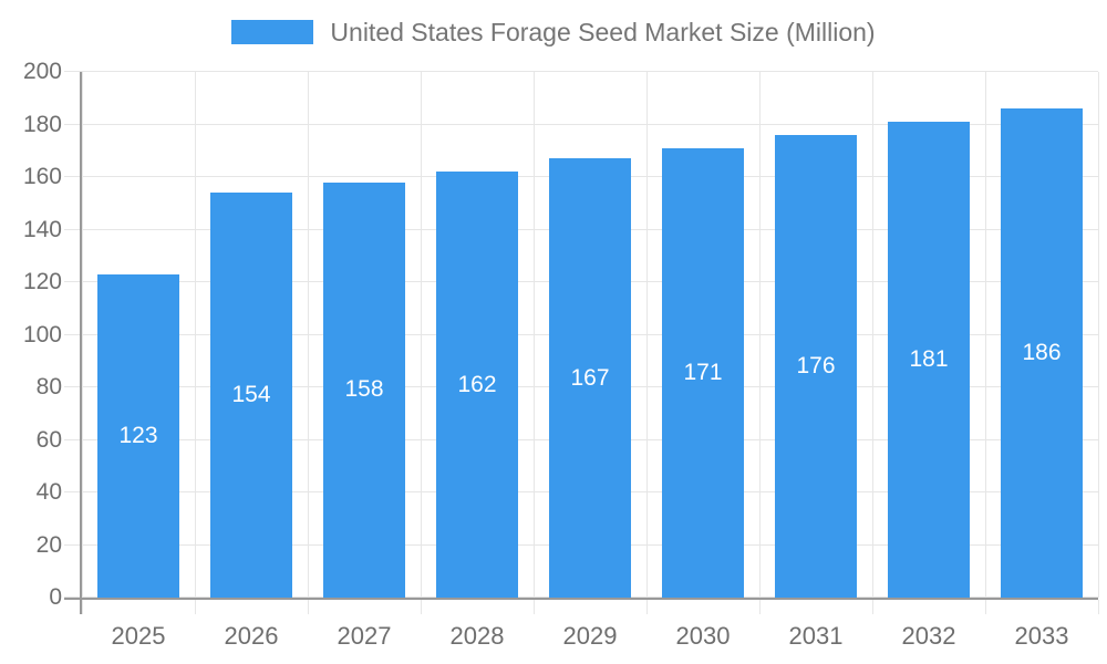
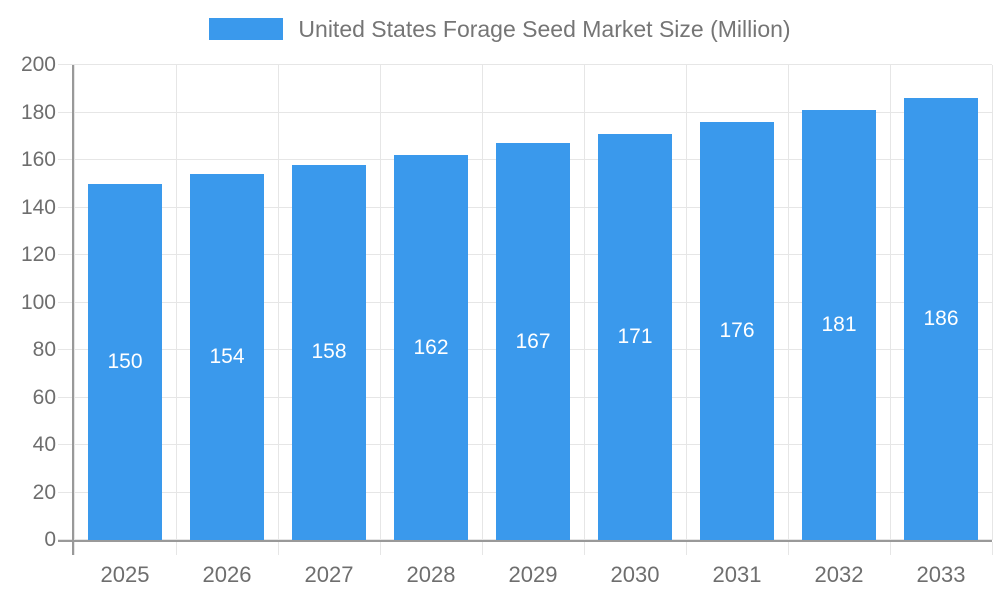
2025: 123 -> 150
